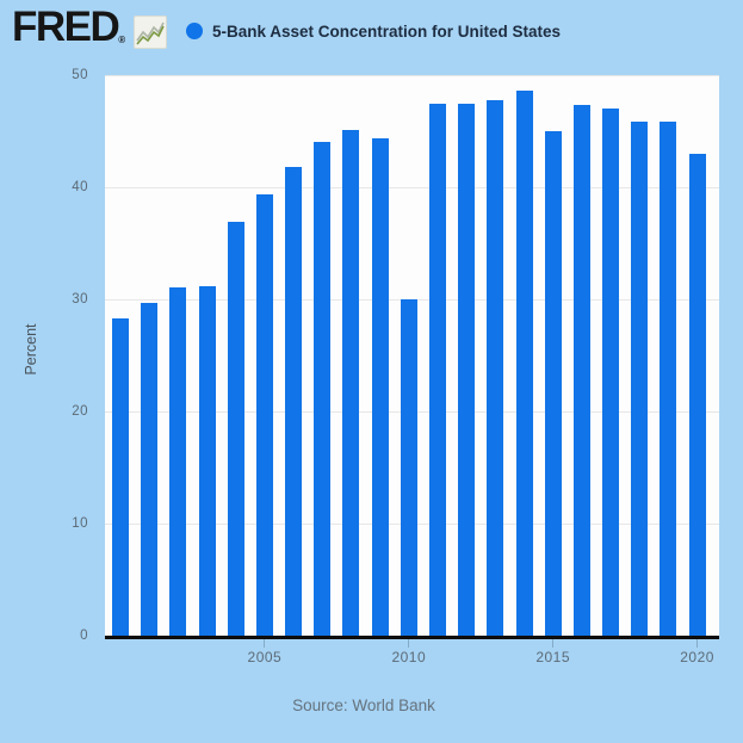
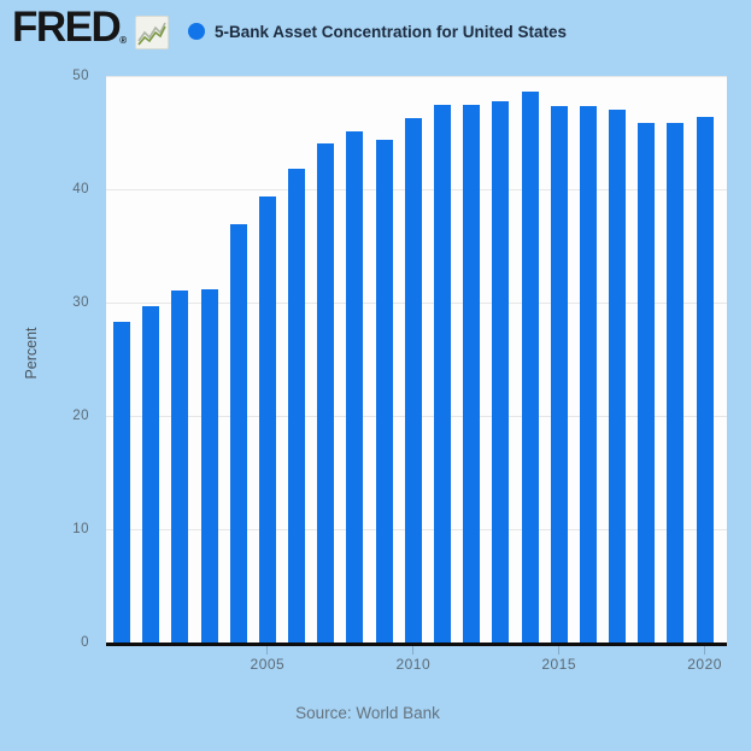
2010: 30 -> 46
2015: 45 -> 47
2020: 43 -> 46
